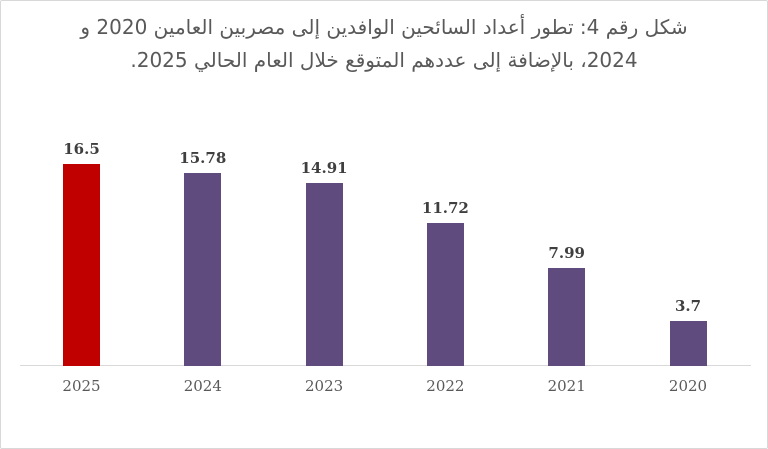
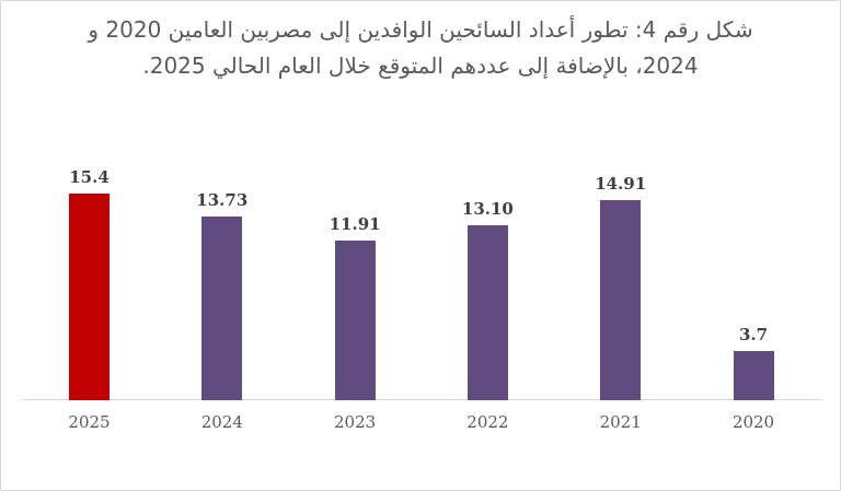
2025: 16.5 -> 15.4
2024: 15.78 -> 13.73
2023: 14.91 -> 11.91
2022: 11.72 -> 13.10
2021: 7.99 -> 14.91
